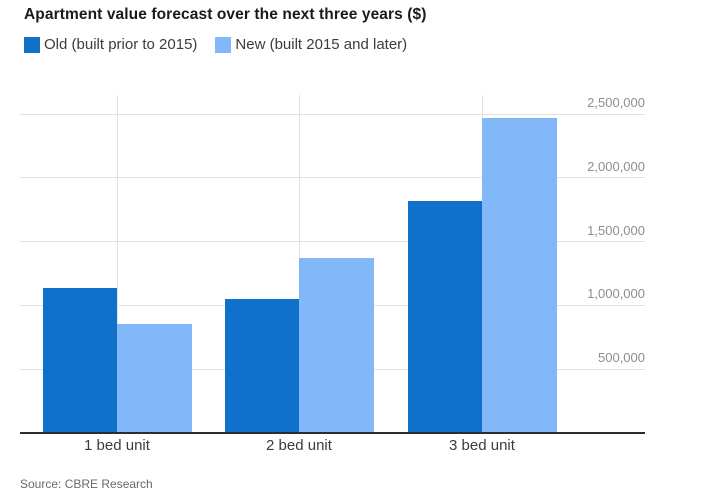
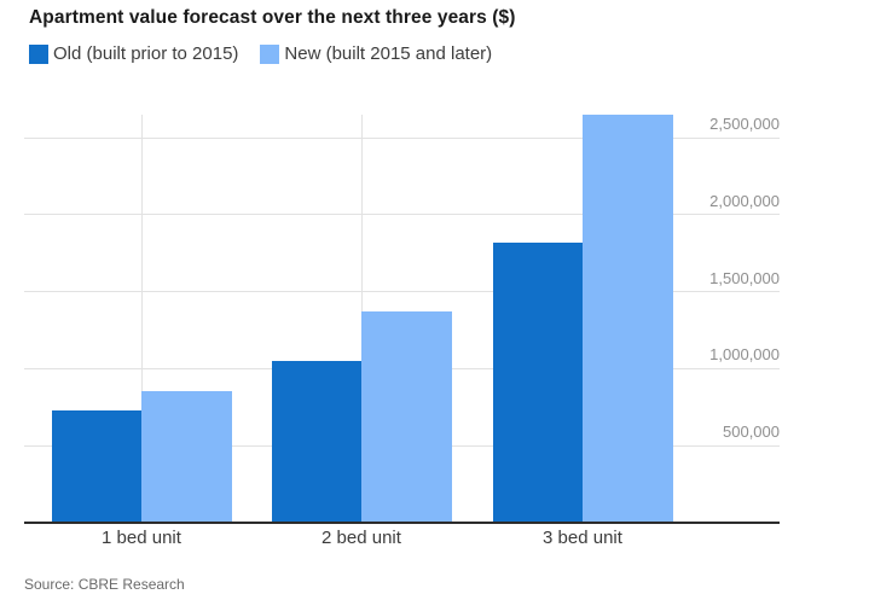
Old (built prior to 2015)/1 bed unit: 1140000 -> 730000
New (built 2015 and later)/3 bed unit: 2470000 -> 2650000
